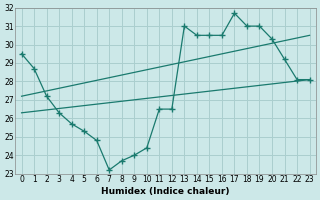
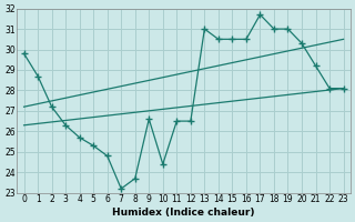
0: 29.5 -> 29.8
9: 24.0 -> 26.6
